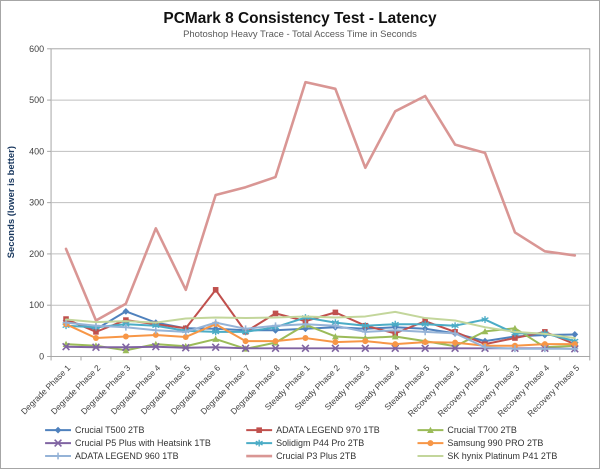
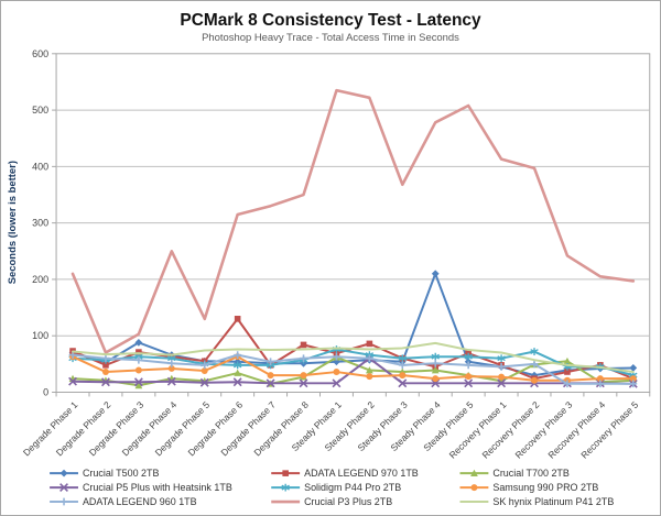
Crucial P5 Plus with Heatsink 1TB/Steady Phase 2: 20 -> 60
Crucial T500 2TB/Steady Phase 4: 60 -> 210
ADATA LEGEND 960 1TB/Recovery Phase 2: 20 -> 50
